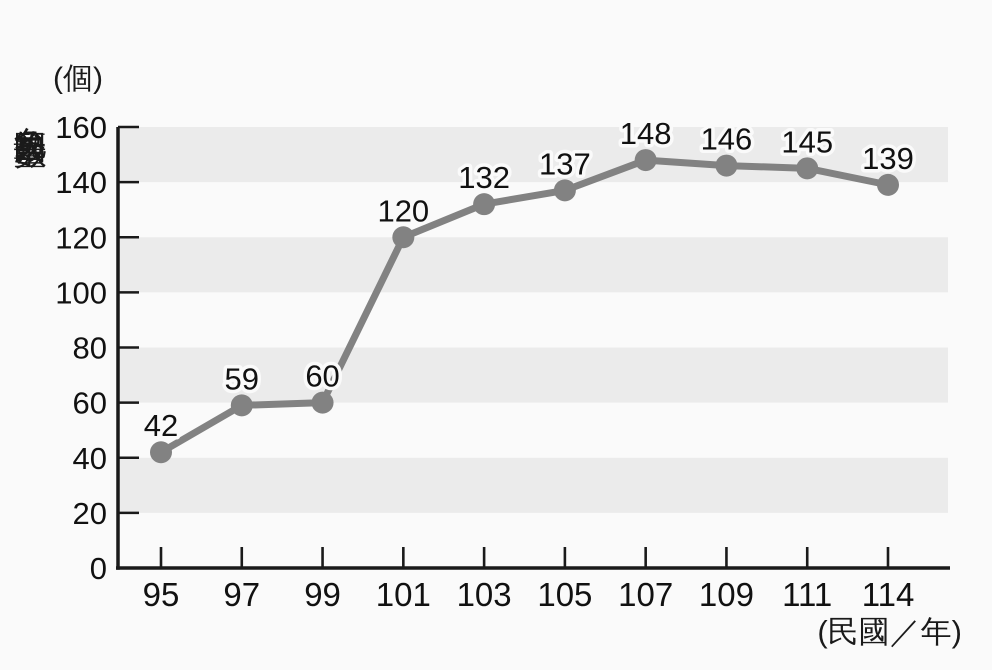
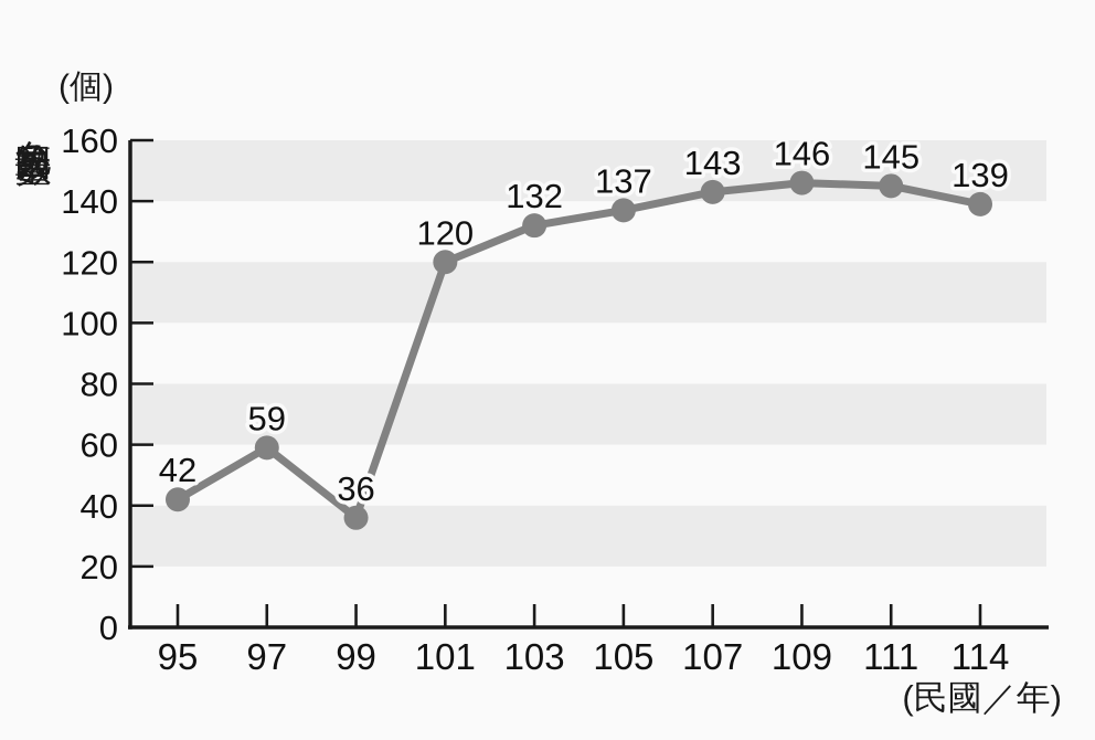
99: 60 -> 36
107: 148 -> 143
